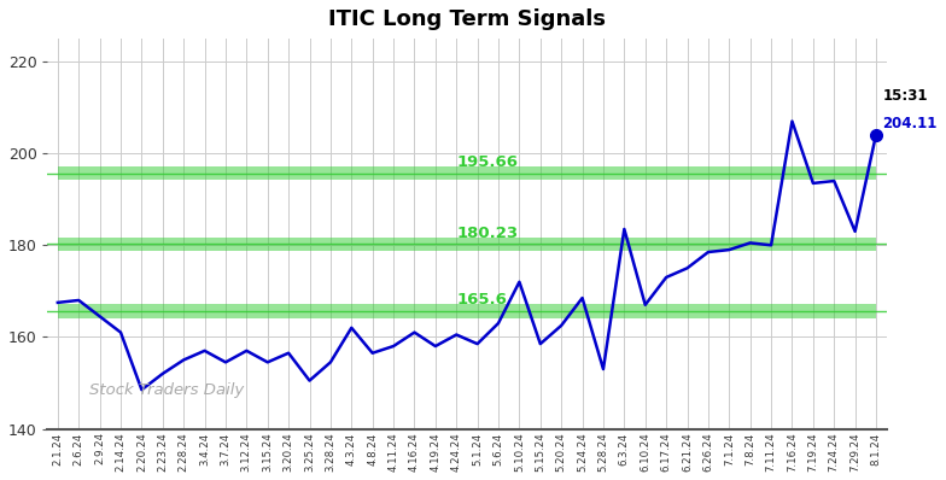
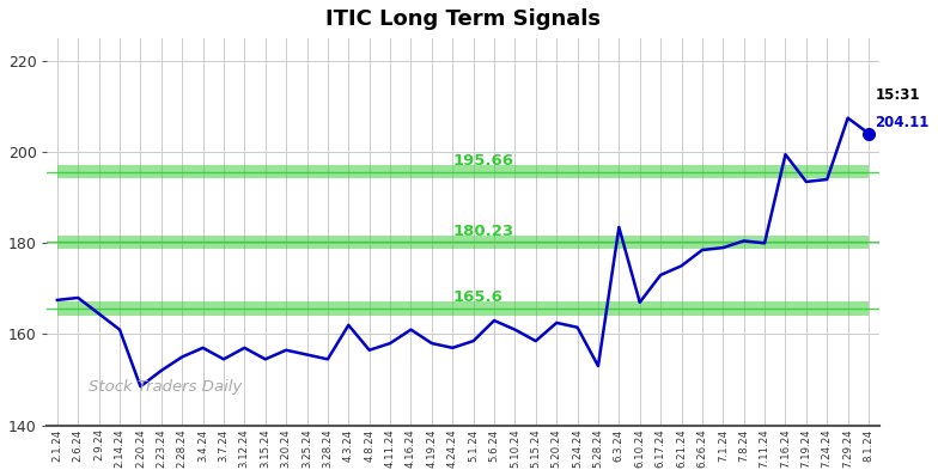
3.25.24: 150.5 -> 155.5
4.24.24: 160.5 -> 157.0
5.10.24: 172.0 -> 161.0
5.24.24: 168.5 -> 161.5
7.16.24: 207.0 -> 199.5
7.29.24: 183.0 -> 207.5
